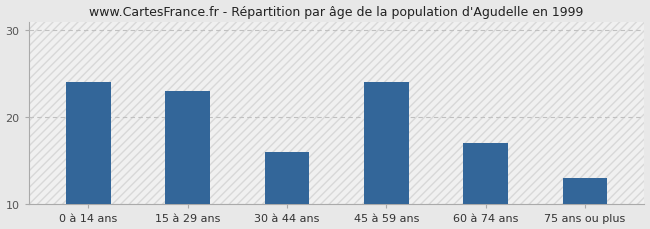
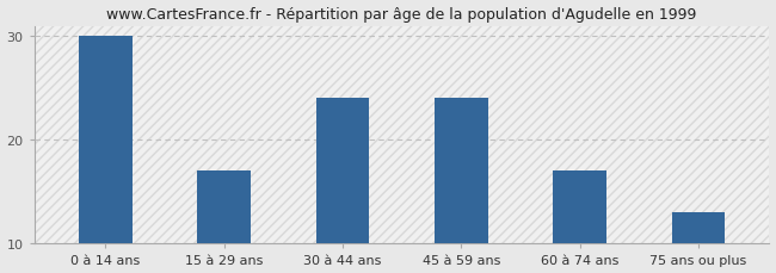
0 à 14 ans: 24 -> 30
15 à 29 ans: 23 -> 17
30 à 44 ans: 16 -> 24
